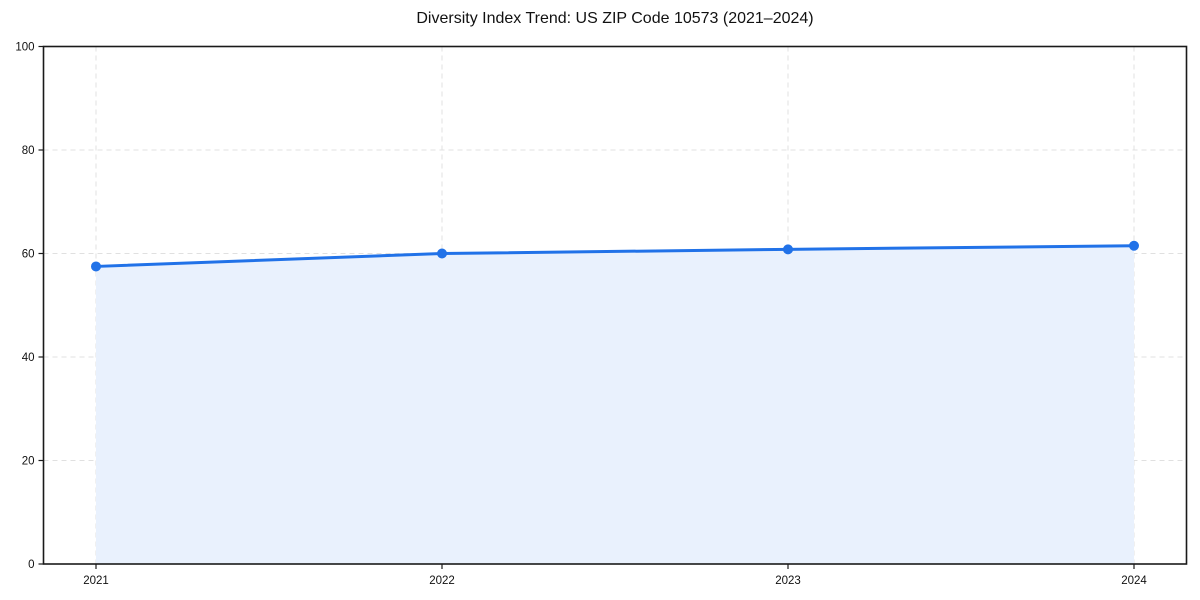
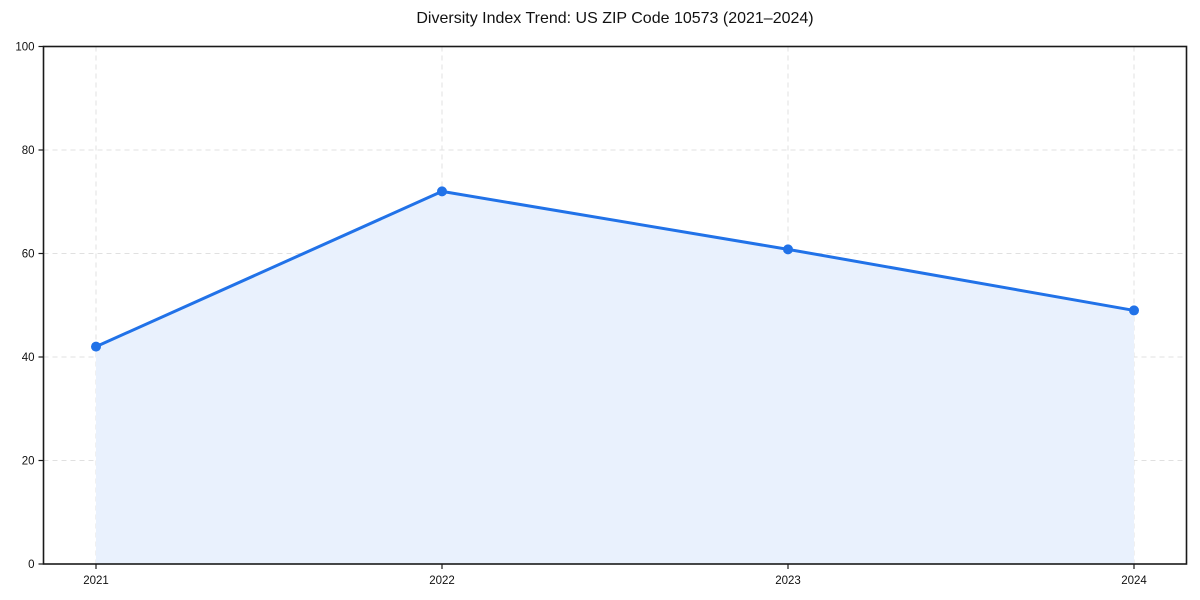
2021: 58 -> 42
2022: 60 -> 72
2024: 62 -> 49
